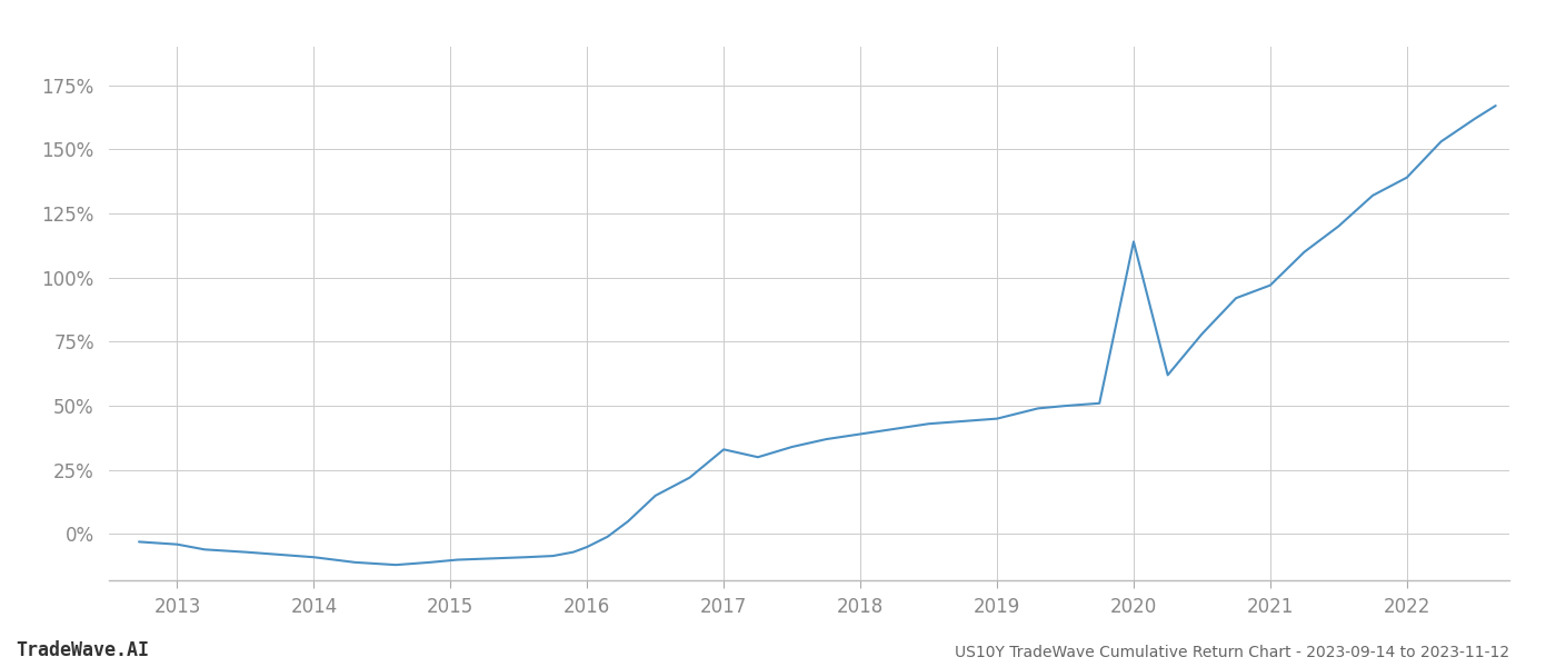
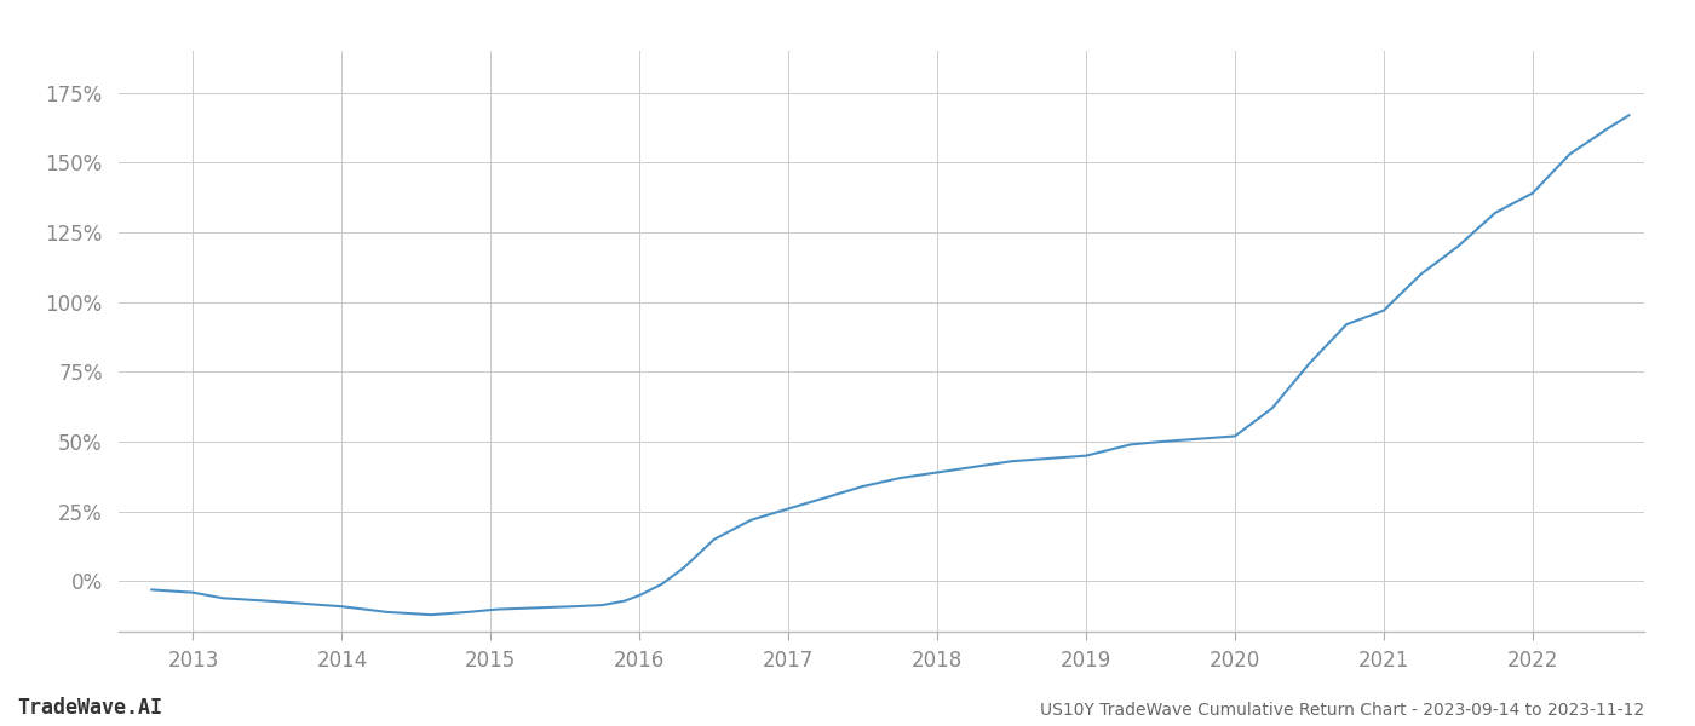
2017: 33.0% -> 26.0%
2020: 114.0% -> 52.0%
